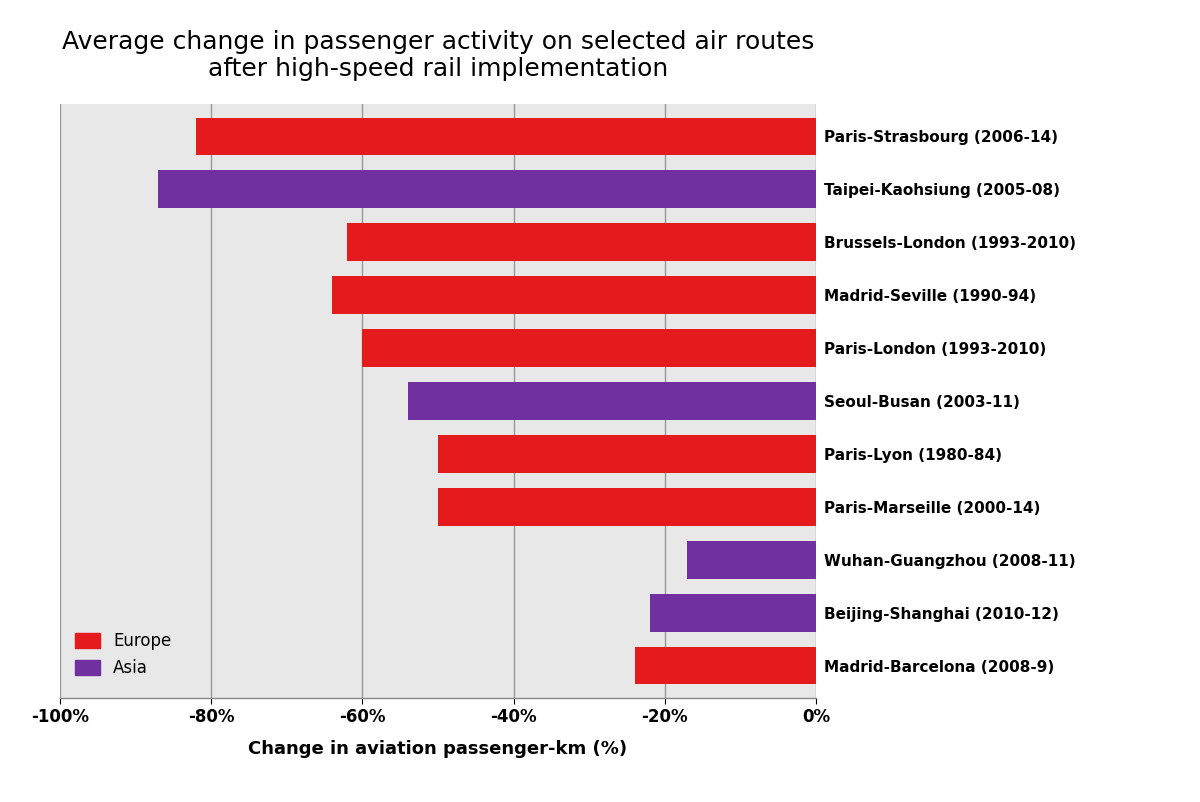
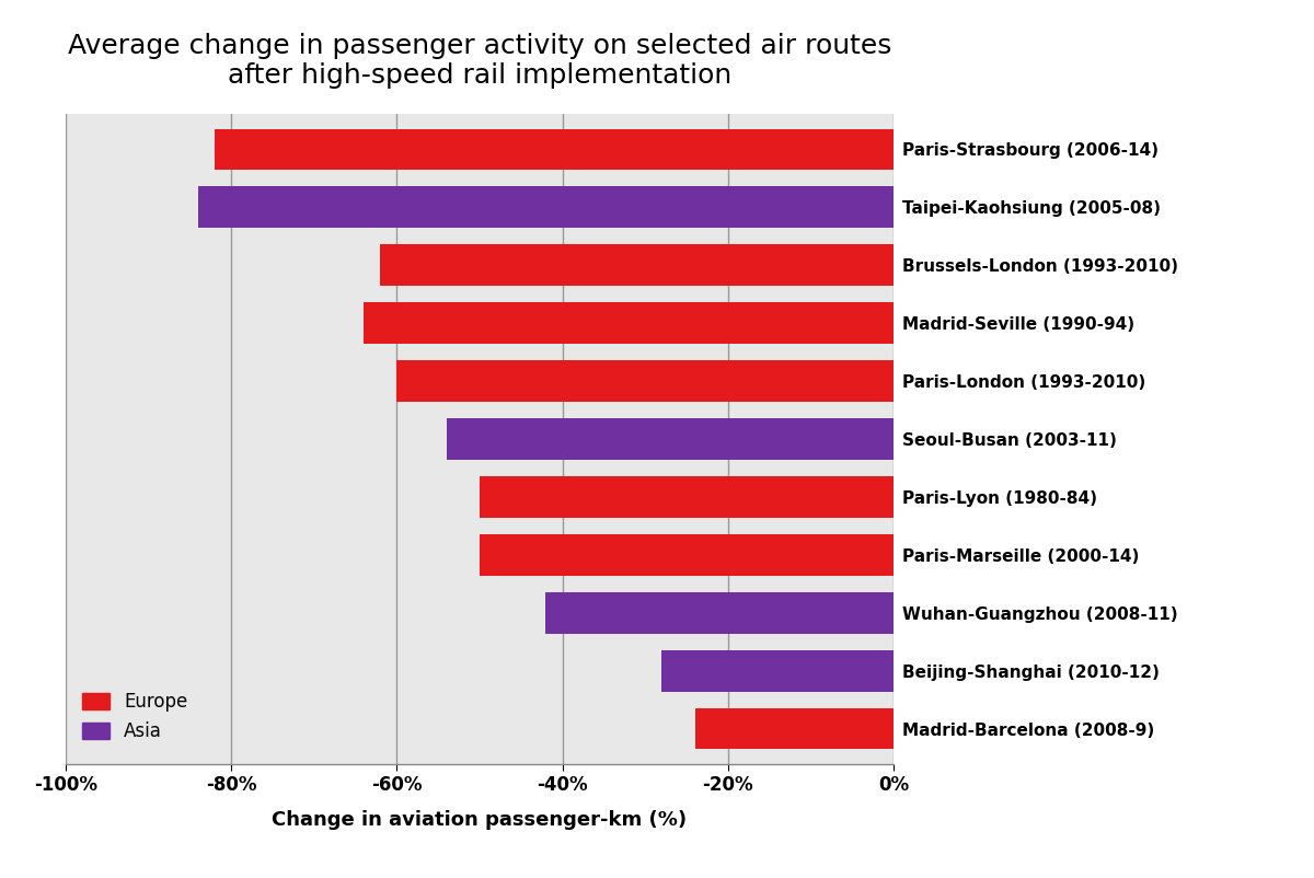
Taipei-Kaohsiung (2005-08): -87% -> -84%
Wuhan-Guangzhou (2008-11): -17% -> -42%
Beijing-Shanghai (2010-12): -22% -> -28%
